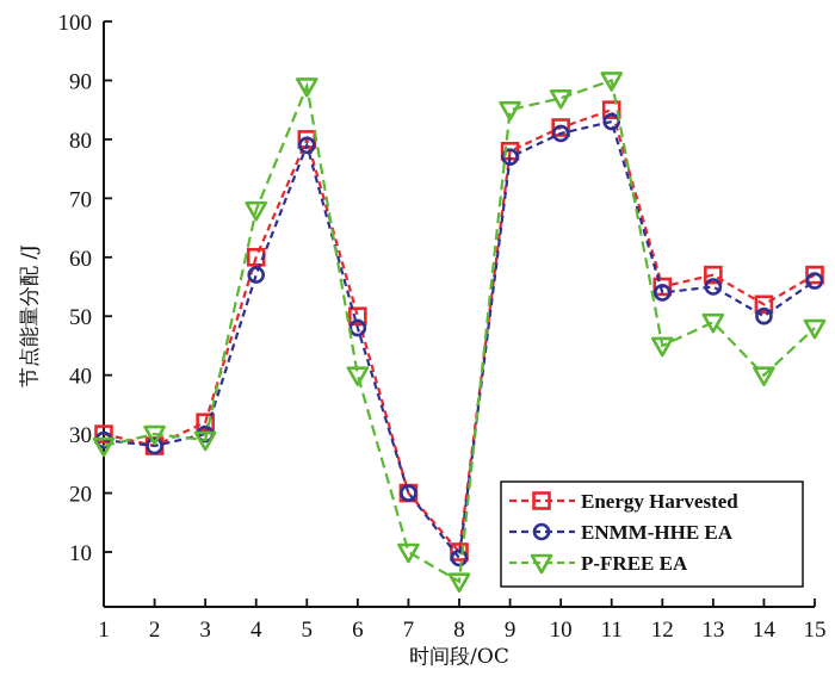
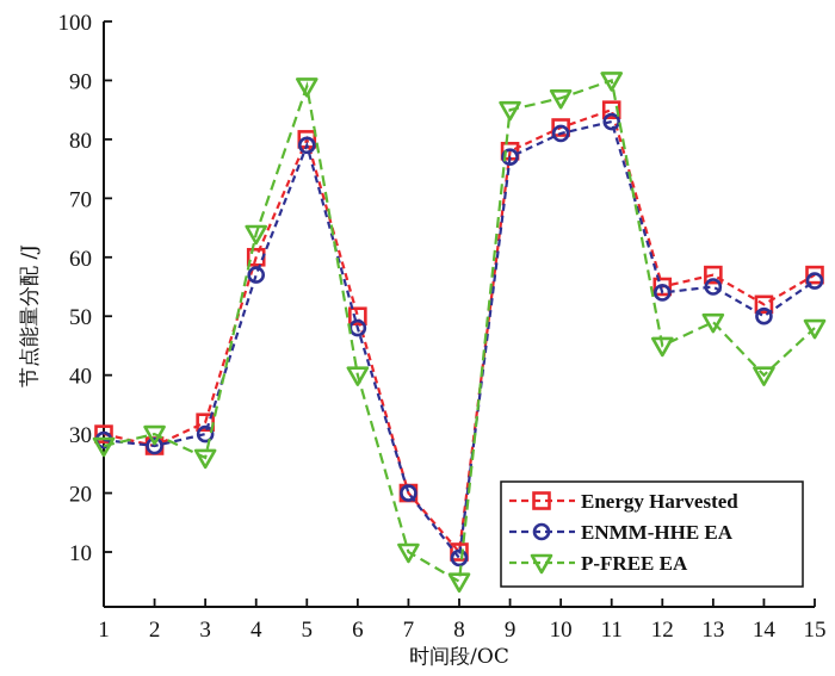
P-FREE EA/3: 29 -> 26
P-FREE EA/4: 68 -> 64
